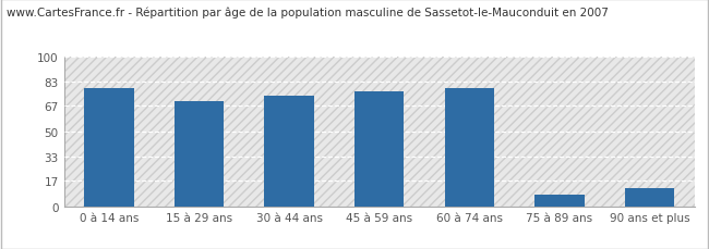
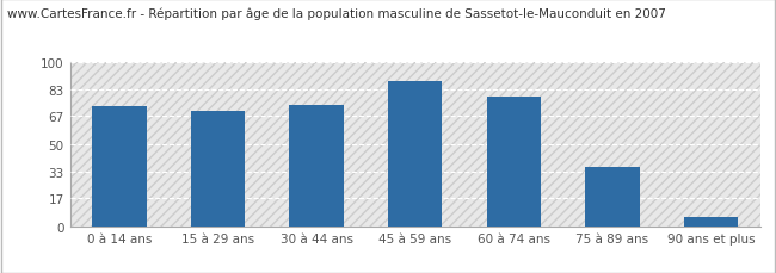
0 à 14 ans: 79 -> 73
45 à 59 ans: 77 -> 88
75 à 89 ans: 8 -> 36
90 ans et plus: 12 -> 6
